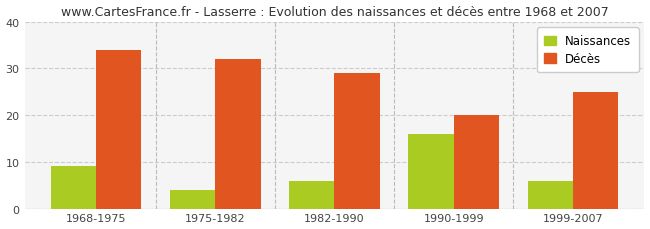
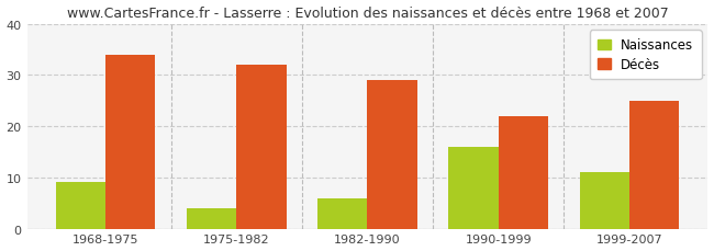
Décès/1990-1999: 20 -> 22
Naissances/1999-2007: 6 -> 11
